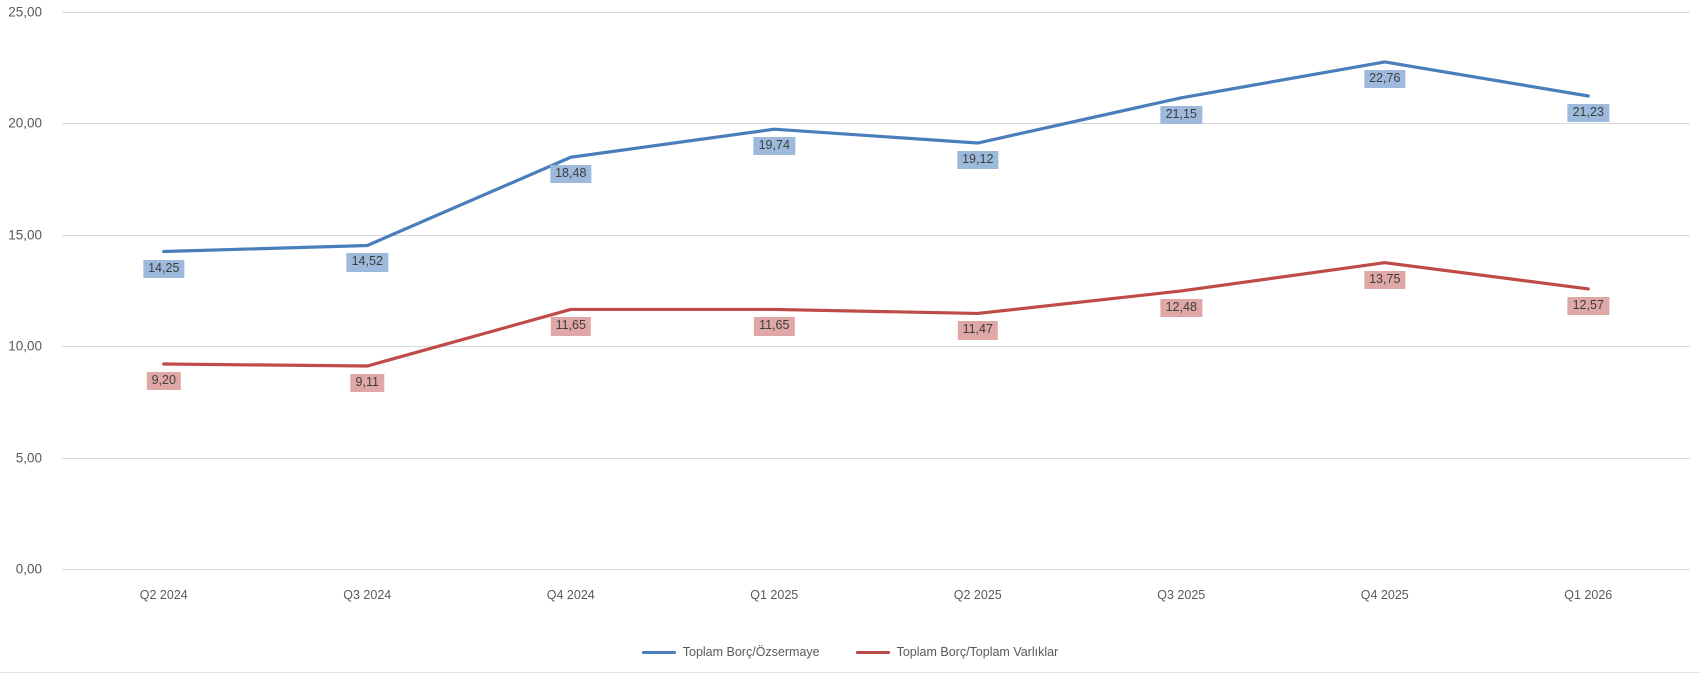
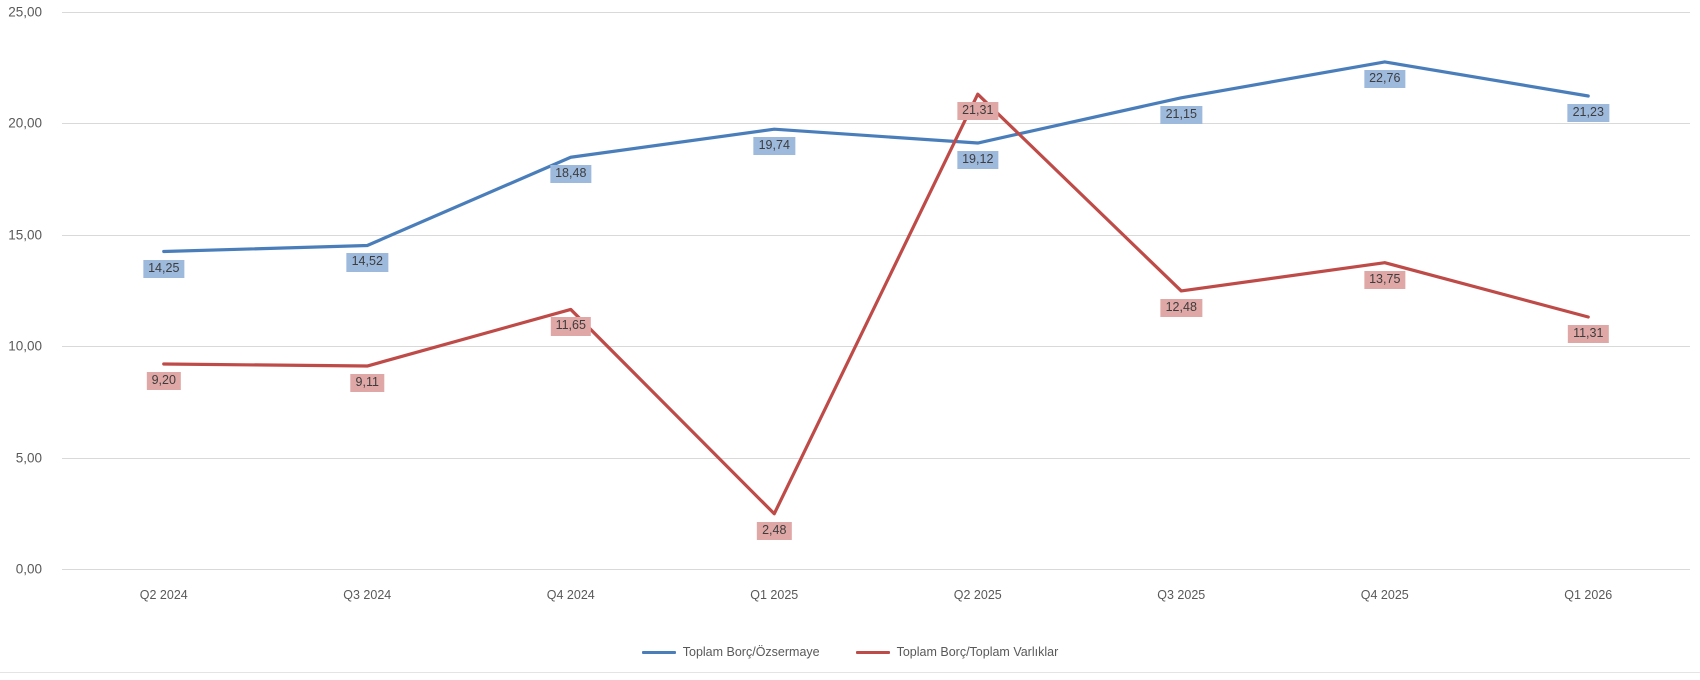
Toplam Borç/Toplam Varlıklar/Q1 2025: 11,65 -> 2,48
Toplam Borç/Toplam Varlıklar/Q2 2025: 11,47 -> 21,31
Toplam Borç/Toplam Varlıklar/Q1 2026: 12,57 -> 11,31
